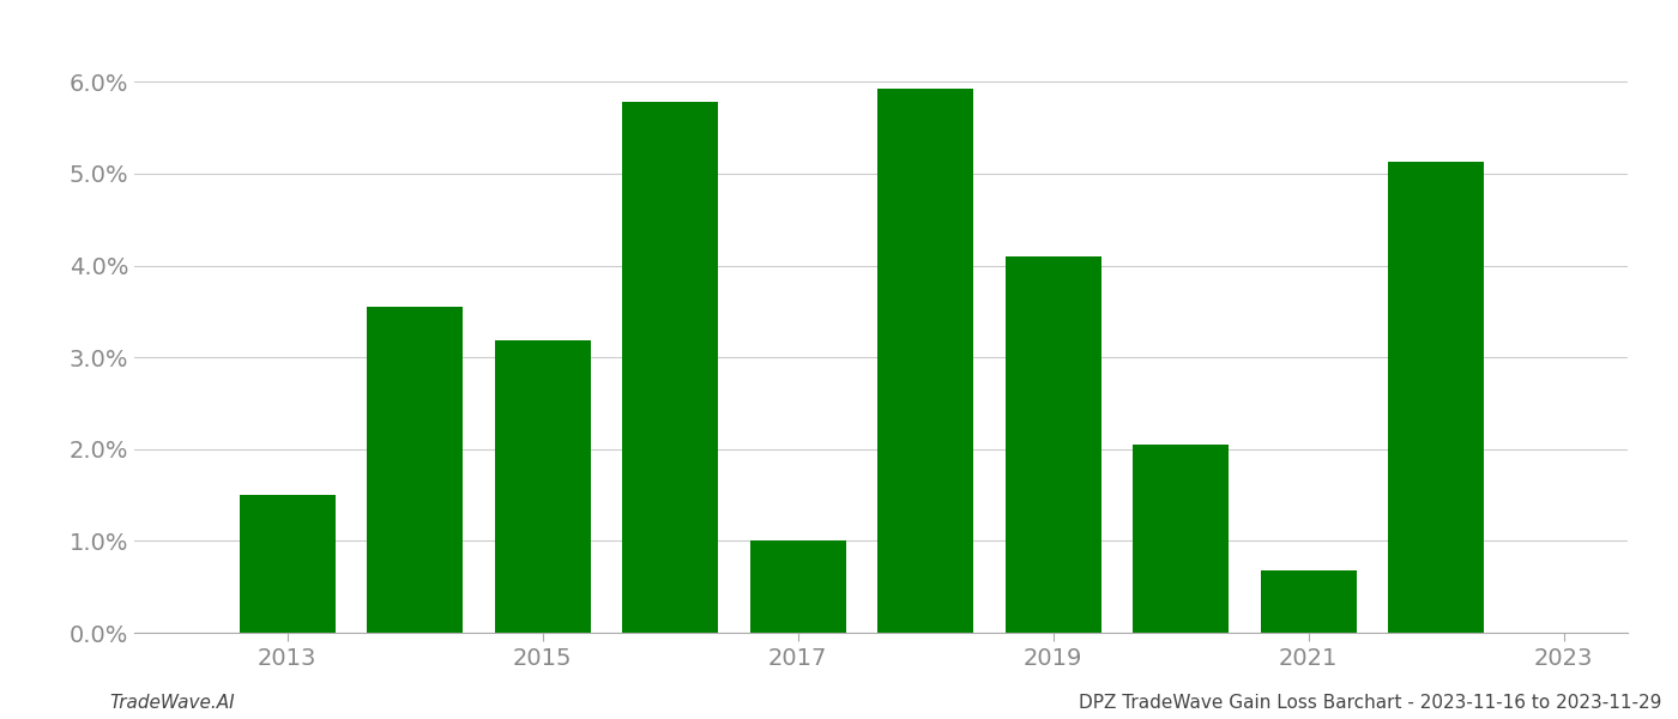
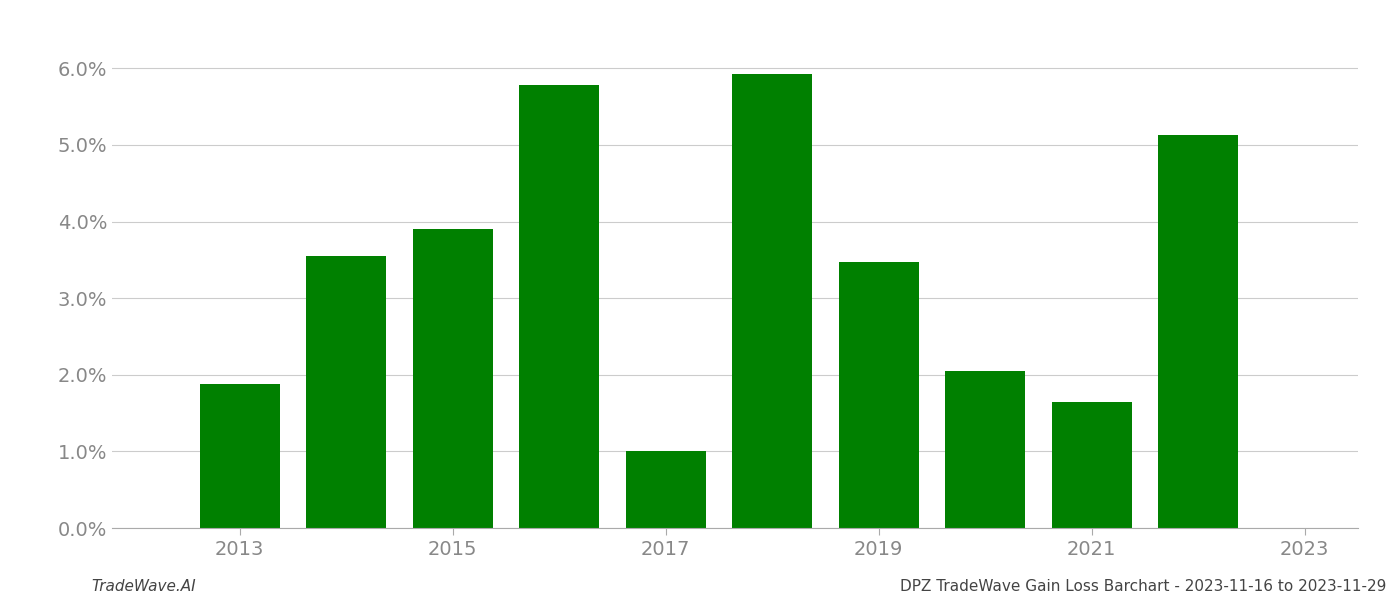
2013: 1.50% -> 1.88%
2015: 3.18% -> 3.90%
2019: 4.10% -> 3.47%
2021: 0.68% -> 1.65%
